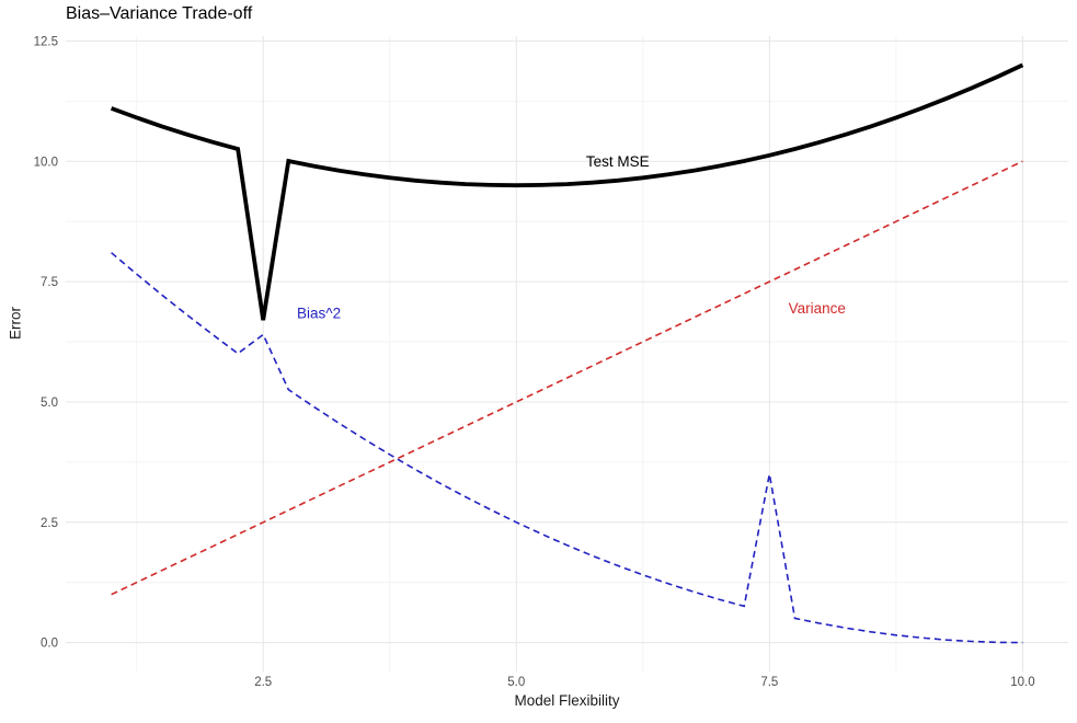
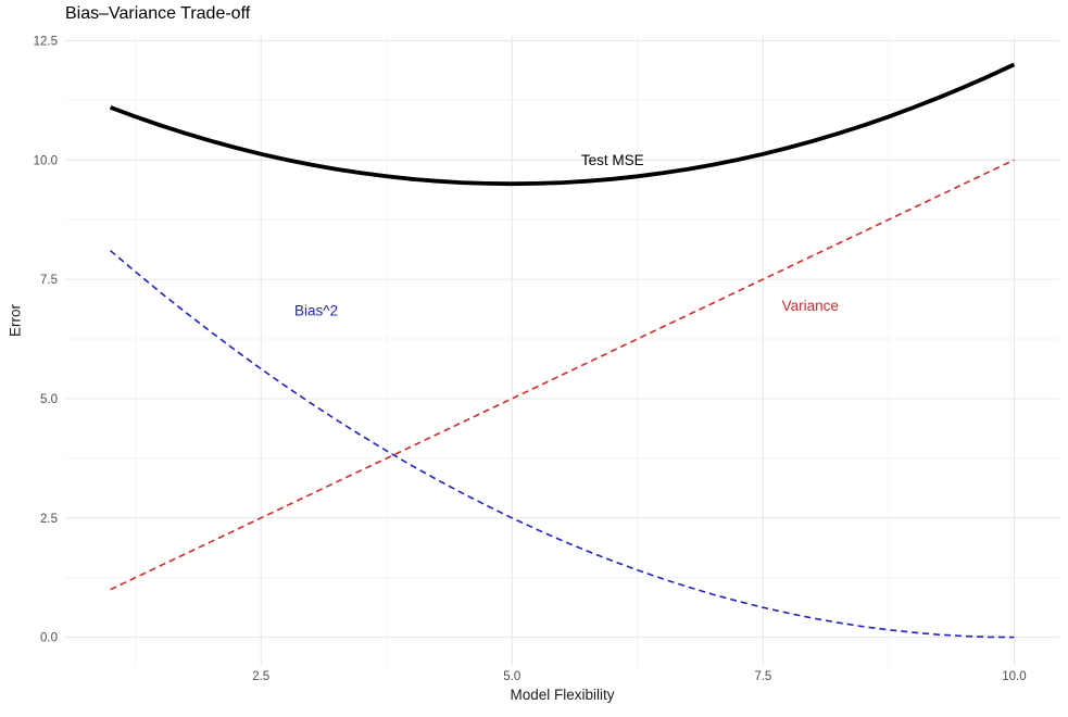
Bias^2/2.5: 6.4 -> 5.6
Test MSE/2.5: 6.7 -> 10.1
Bias^2/7.5: 3.5 -> 0.6
